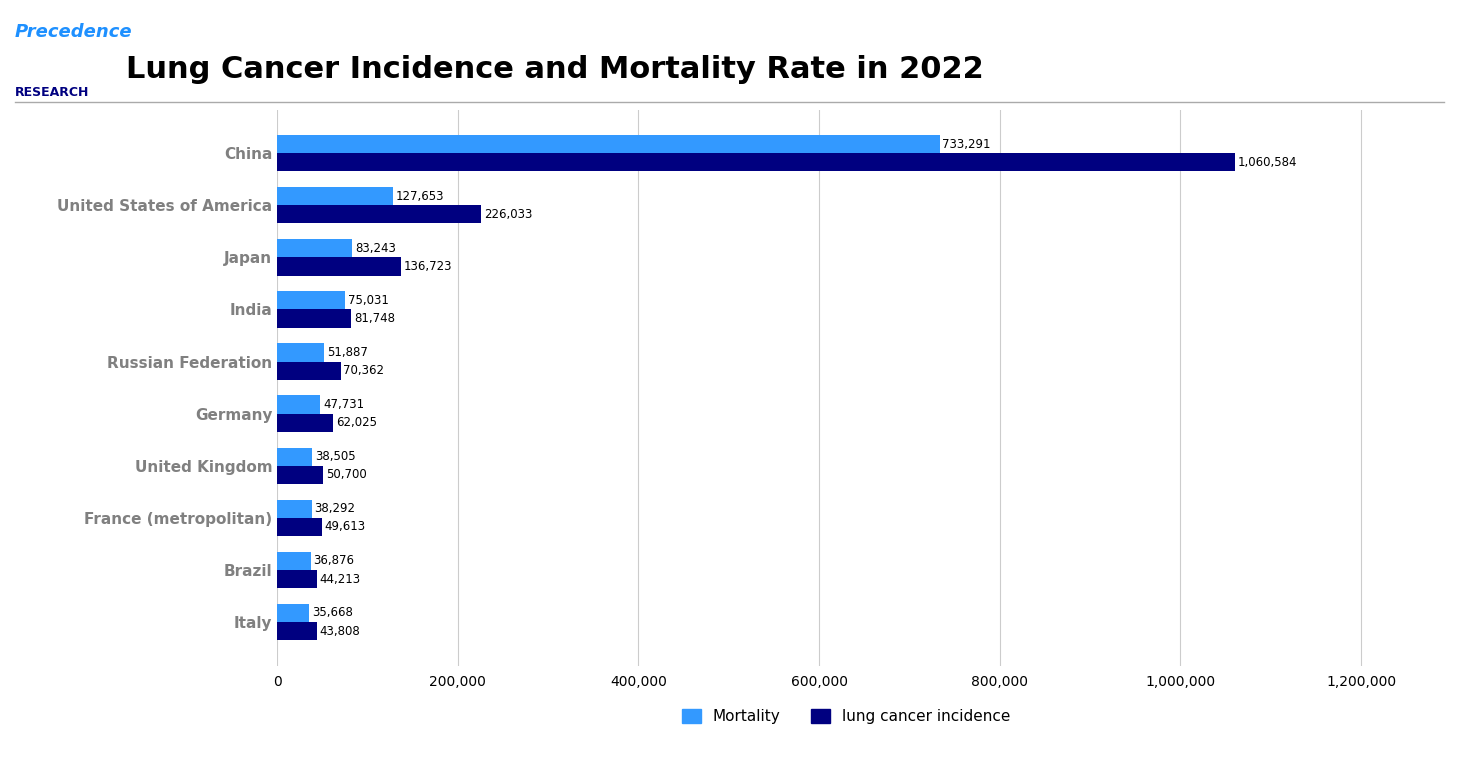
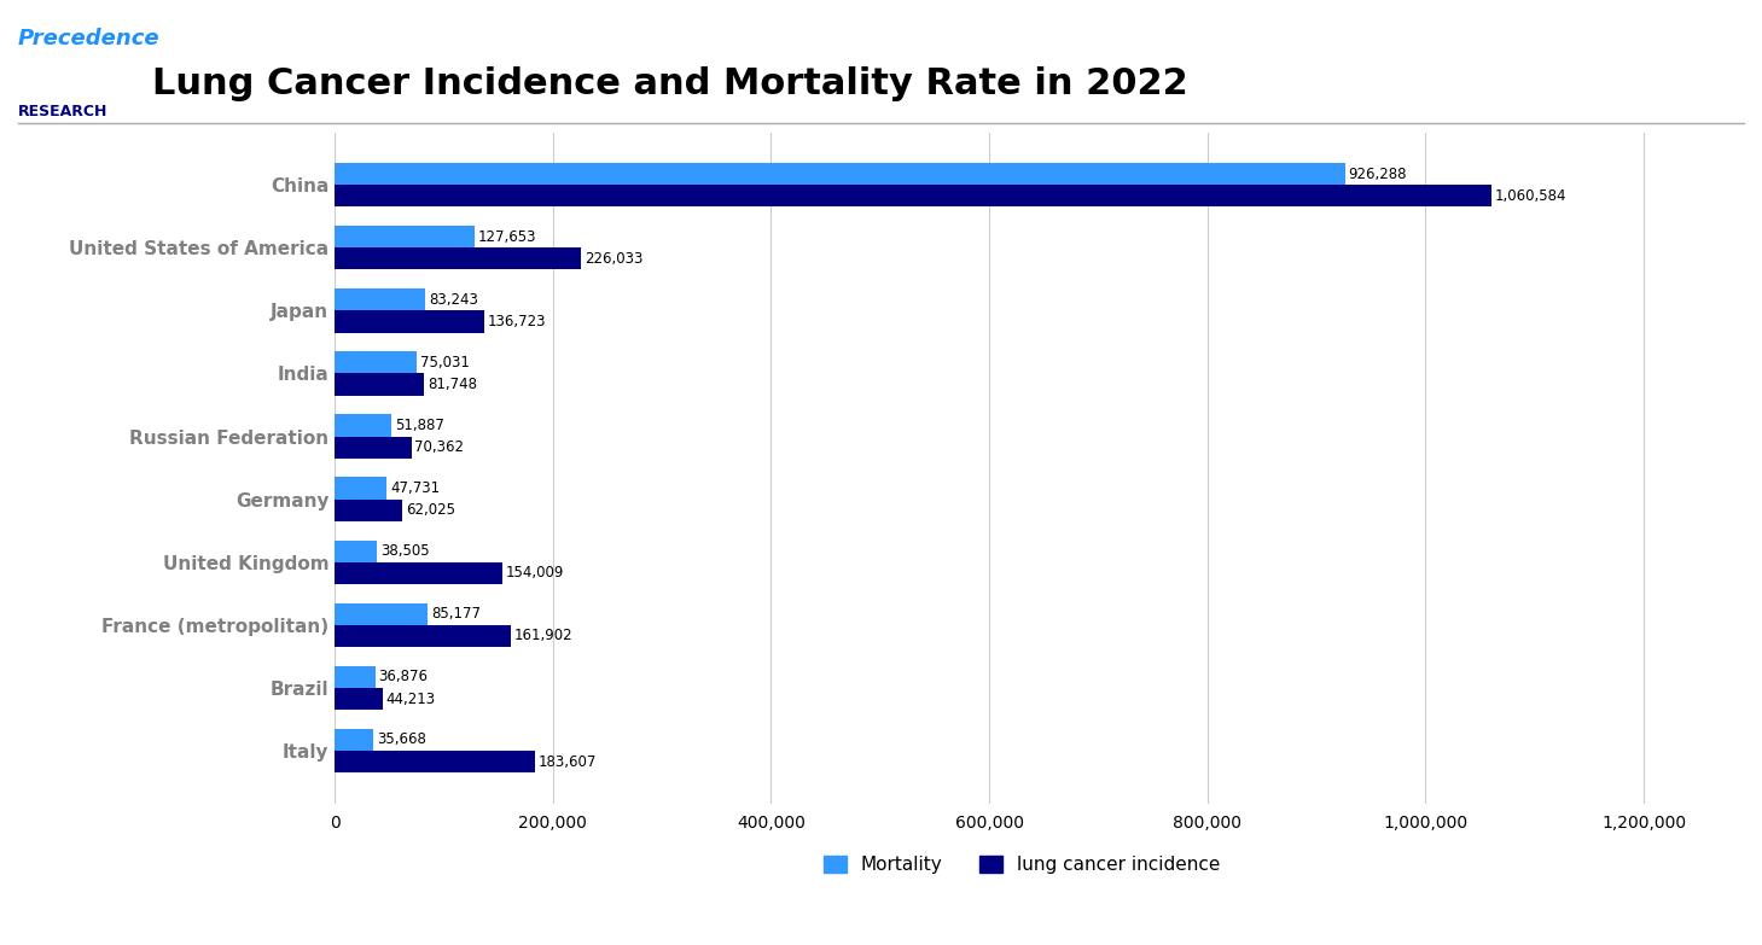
Mortality/China: 733,291 -> 926,288
lung cancer incidence/United Kingdom: 50,700 -> 154,009
Mortality/France (metropolitan): 38,292 -> 85,177
lung cancer incidence/France (metropolitan): 49,613 -> 161,902
lung cancer incidence/Italy: 43,808 -> 183,607
